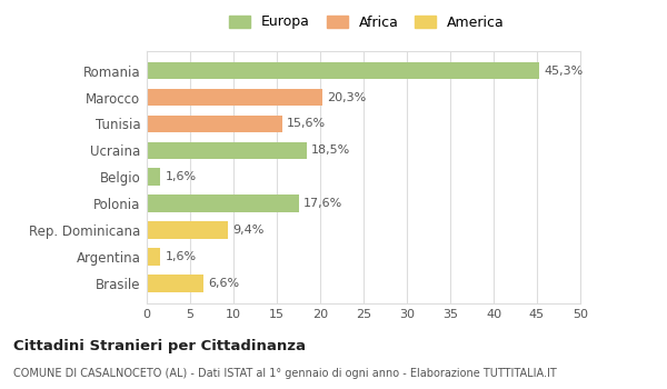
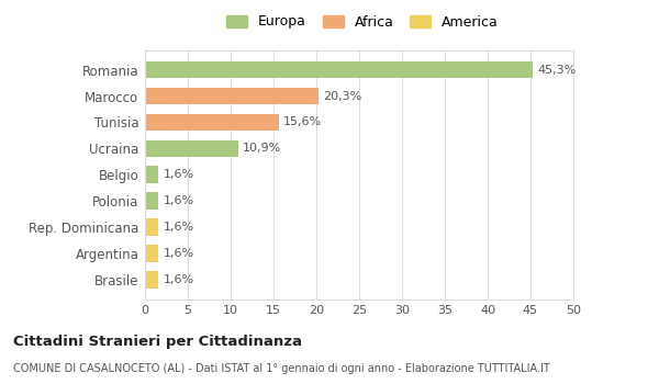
Ucraina: 18,5% -> 10,9%
Polonia: 17,6% -> 1,6%
Rep. Dominicana: 9,4% -> 1,6%
Brasile: 6,6% -> 1,6%
